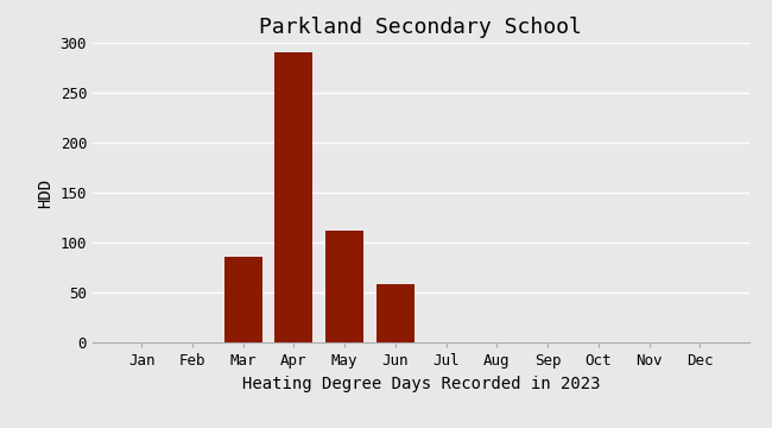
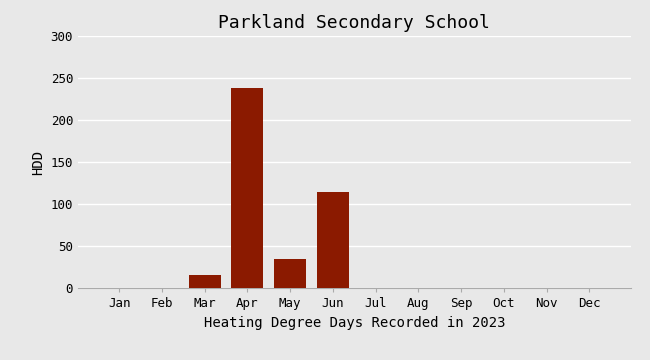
Mar: 86 -> 16
Apr: 290 -> 238
May: 112 -> 34
Jun: 58 -> 114
